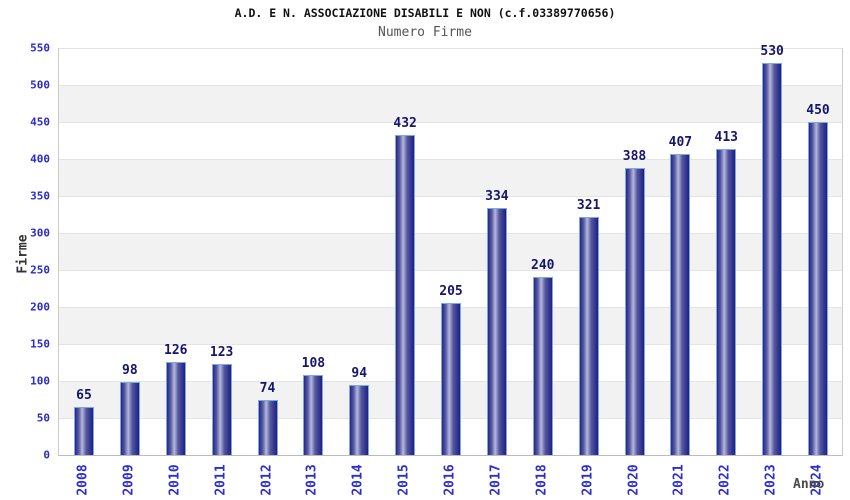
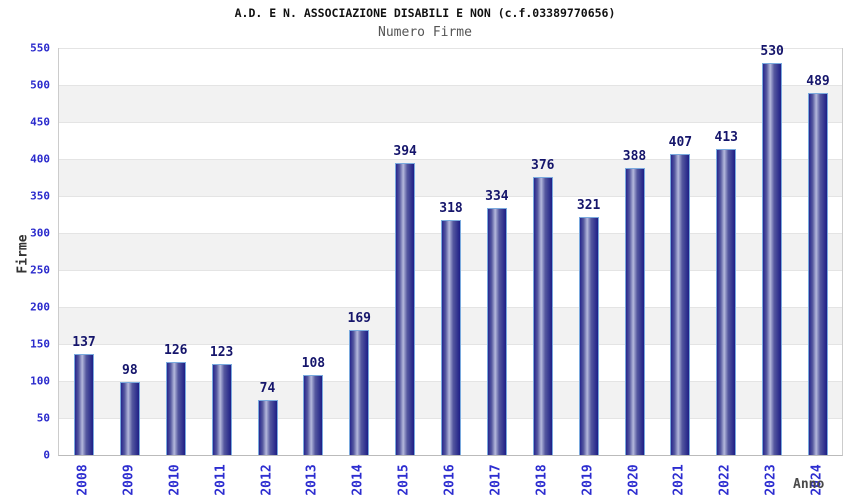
2008: 65 -> 137
2014: 94 -> 169
2015: 432 -> 394
2016: 205 -> 318
2018: 240 -> 376
2024: 450 -> 489
